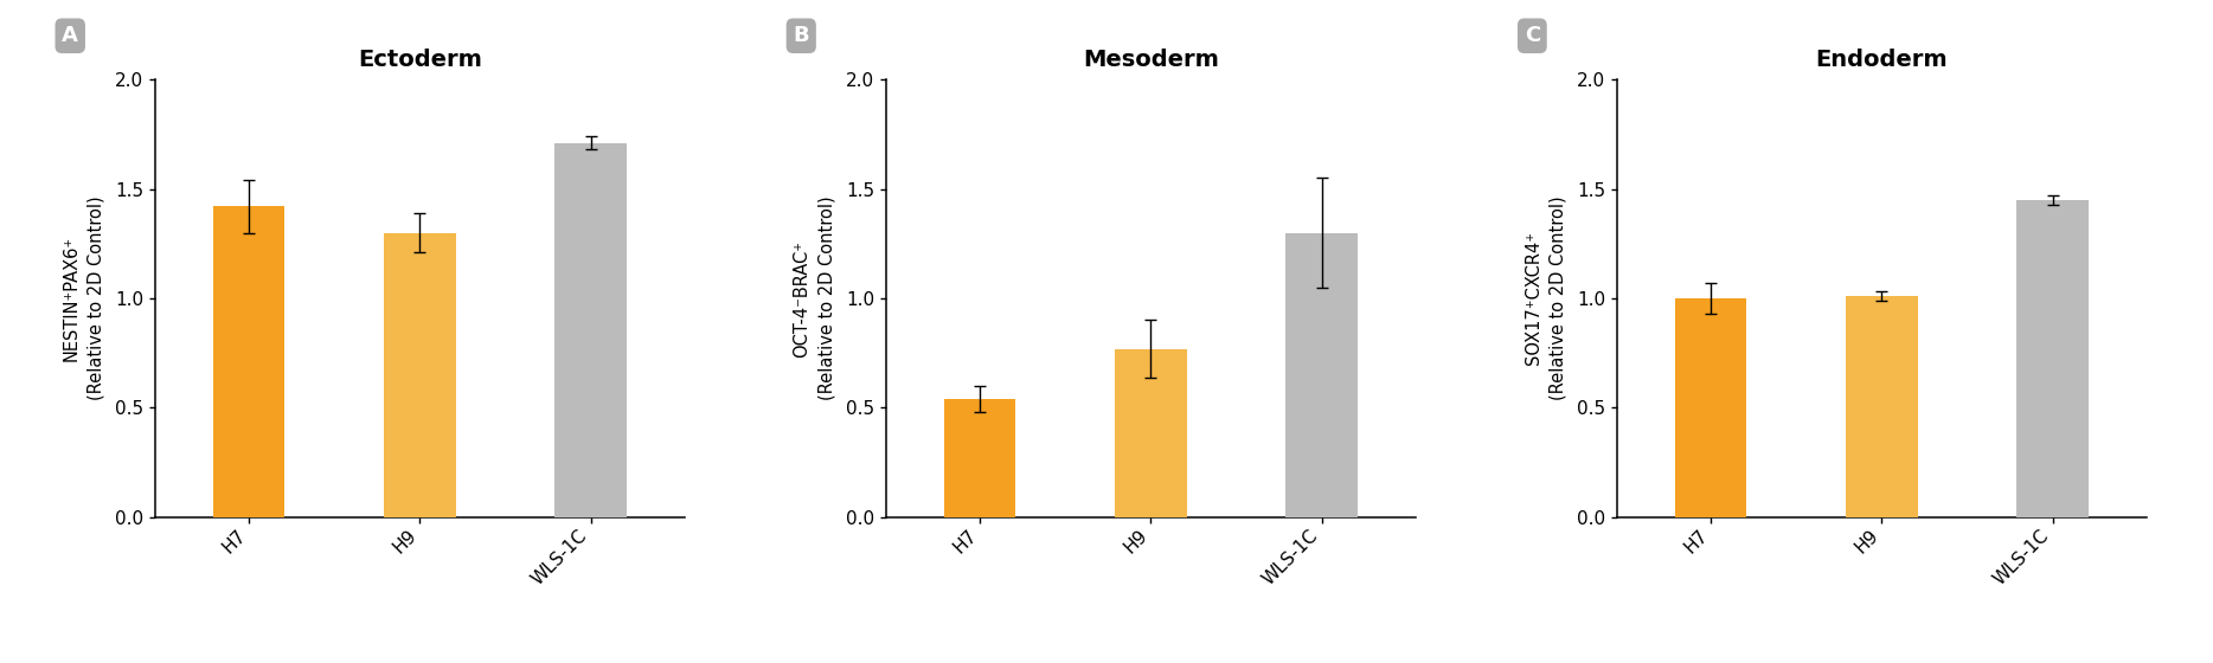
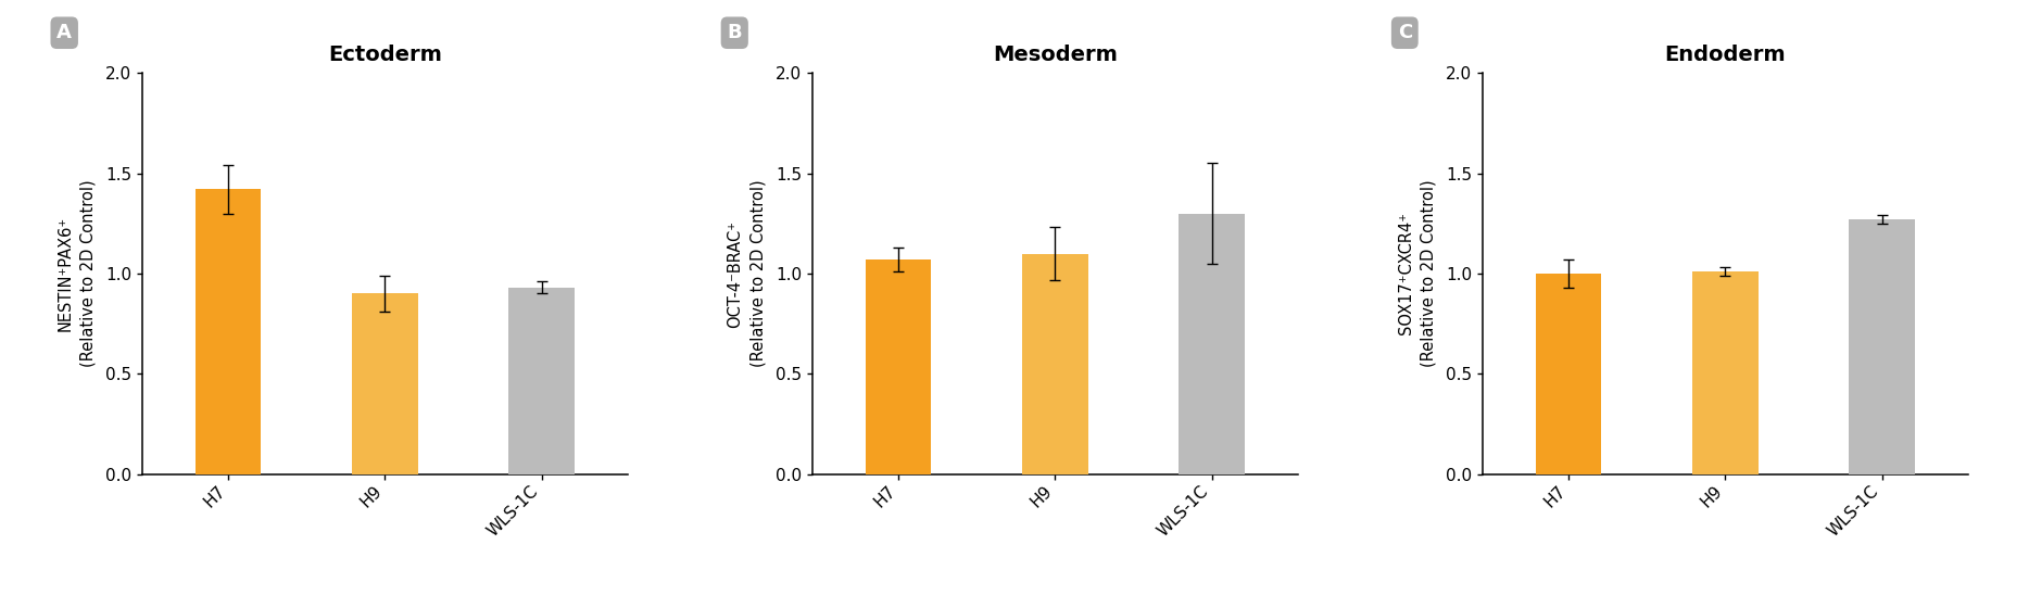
Ectoderm/H9: 1.30 -> 0.90
Ectoderm/WLS-1C: 1.71 -> 0.93
Mesoderm/H7: 0.54 -> 1.07
Mesoderm/H9: 0.77 -> 1.10
Endoderm/WLS-1C: 1.45 -> 1.27
